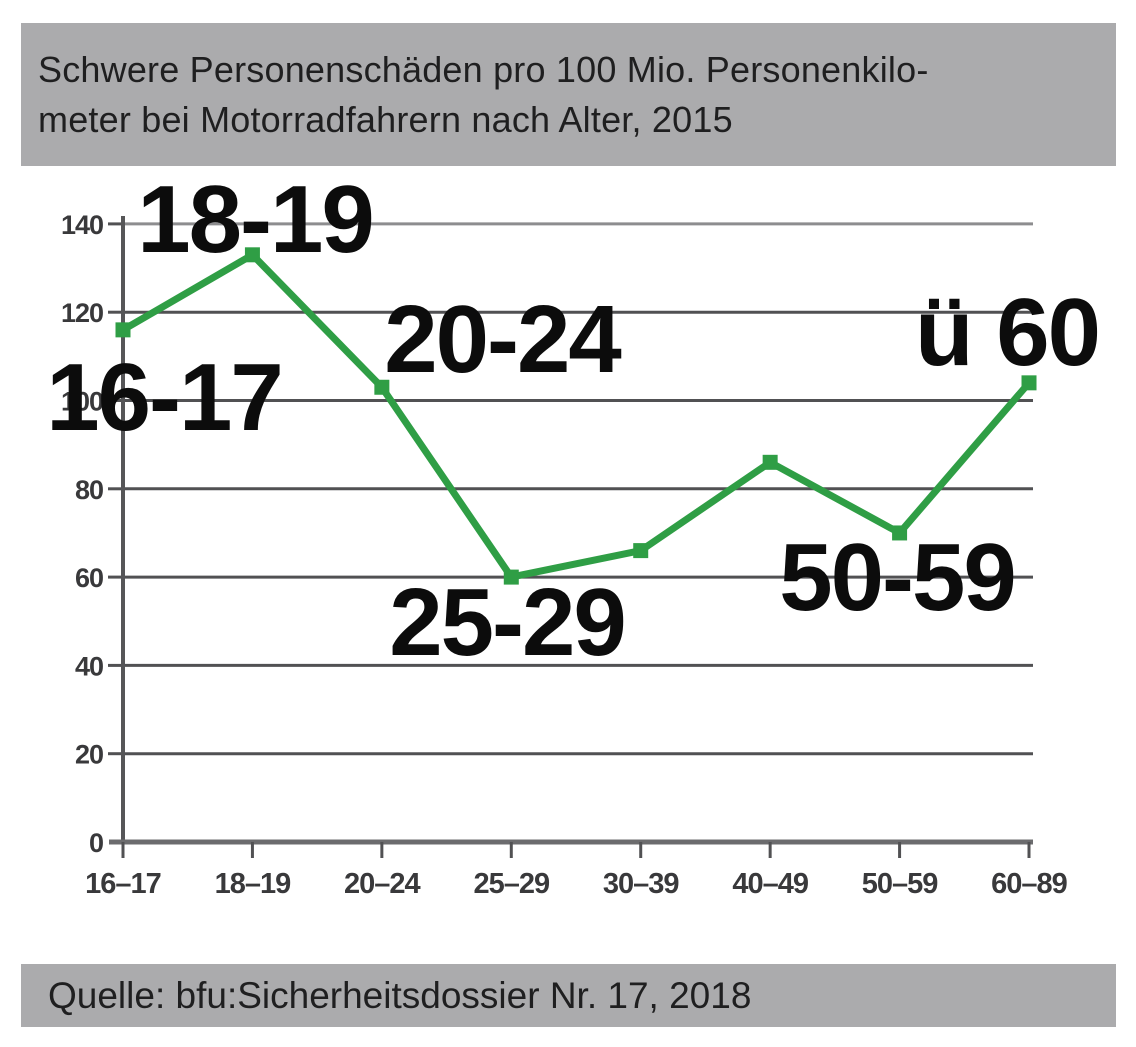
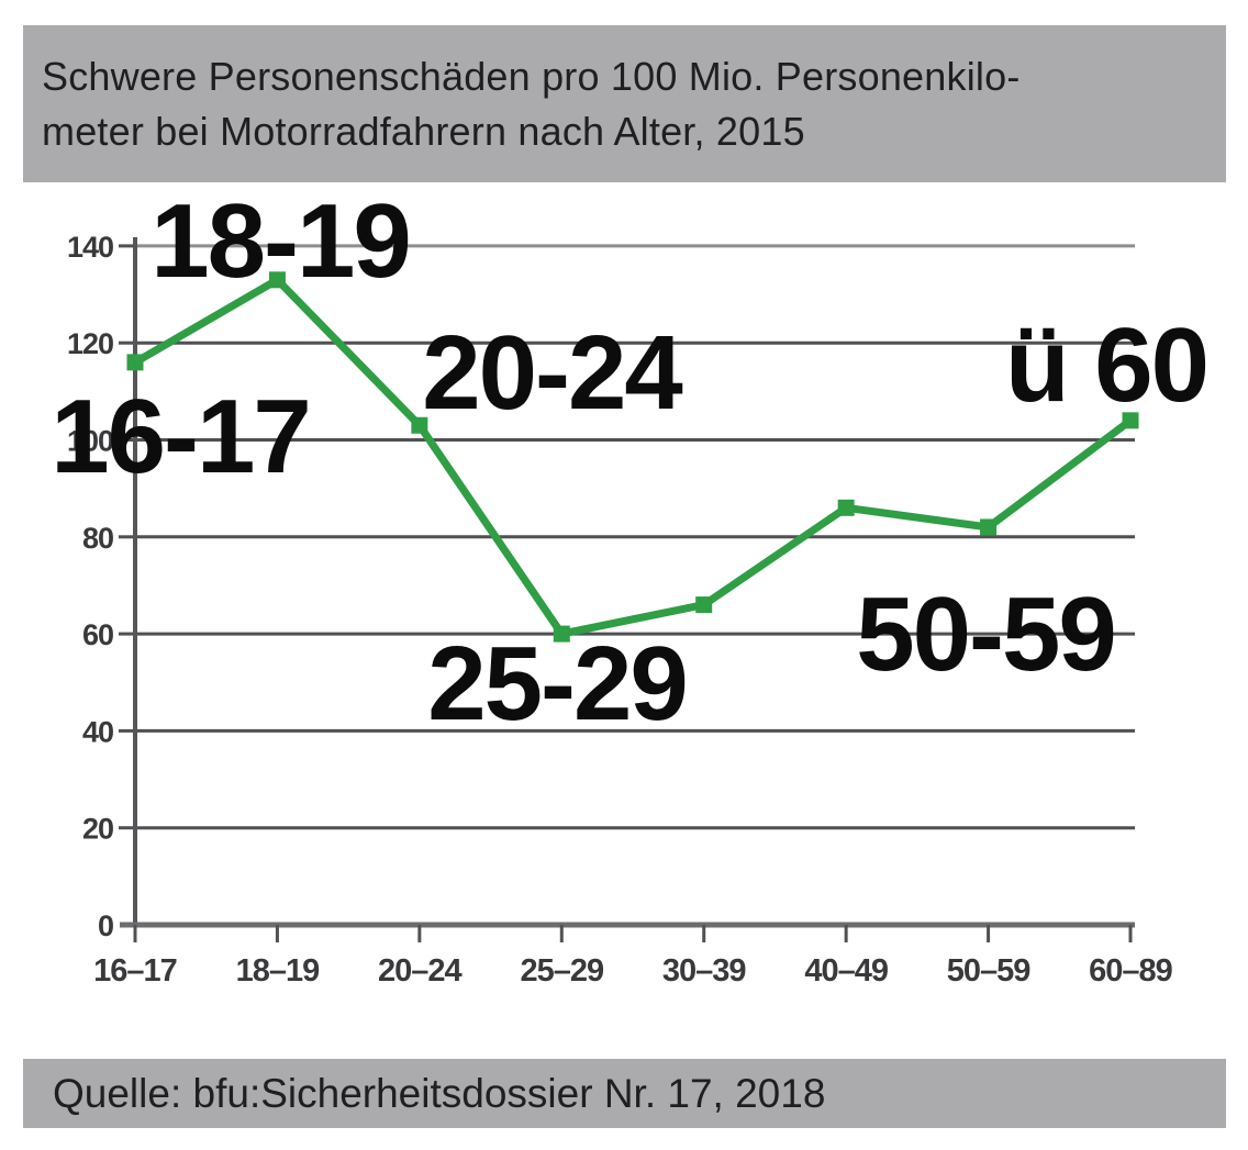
50–59: 70 -> 82
